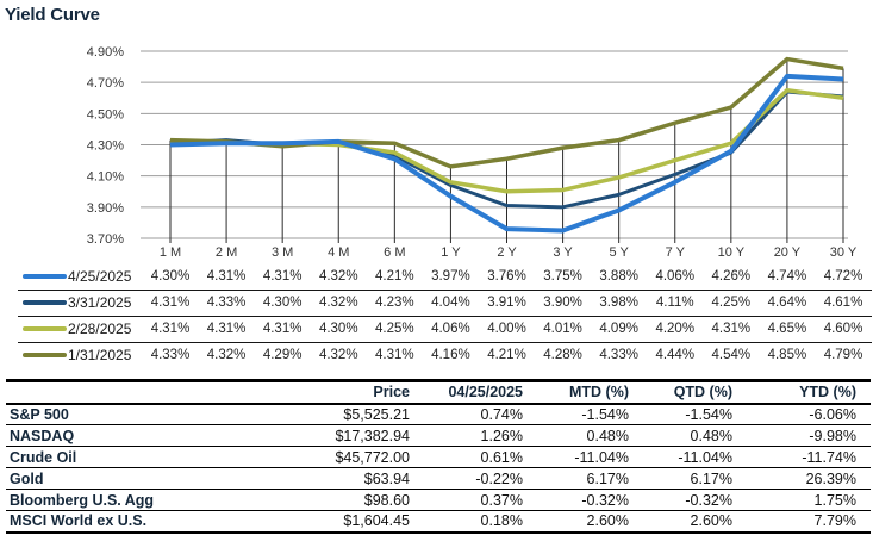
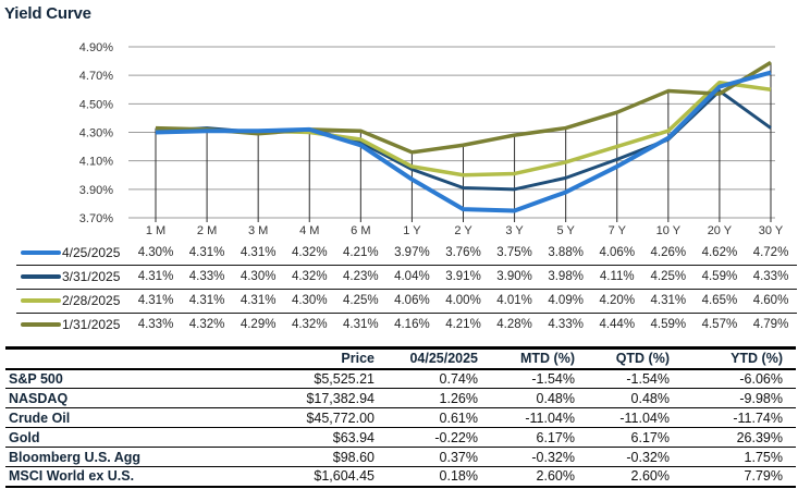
1/31/2025/10 Y: 4.54% -> 4.59%
4/25/2025/20 Y: 4.74% -> 4.62%
3/31/2025/20 Y: 4.64% -> 4.59%
1/31/2025/20 Y: 4.85% -> 4.57%
3/31/2025/30 Y: 4.61% -> 4.33%
